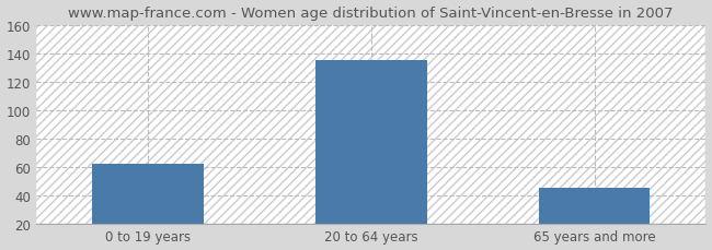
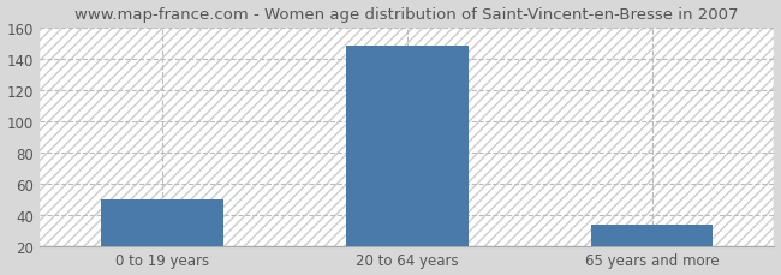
0 to 19 years: 62 -> 50
20 to 64 years: 135 -> 148
65 years and more: 45 -> 34
